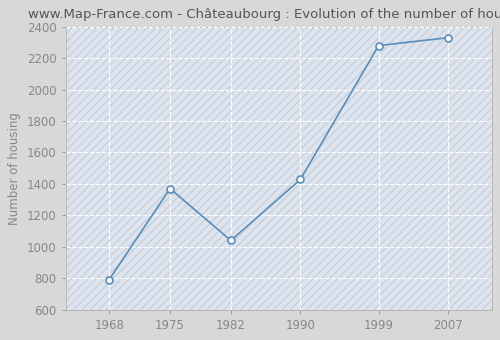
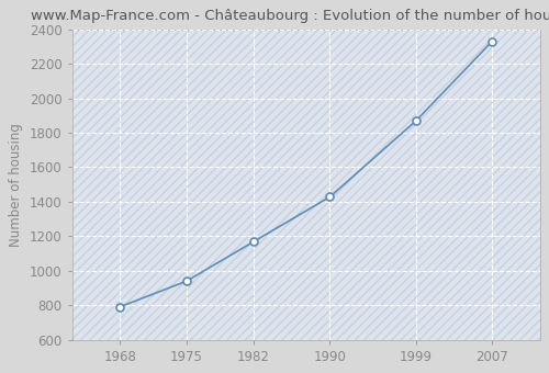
1975: 1370 -> 940
1982: 1040 -> 1170
1999: 2280 -> 1870
